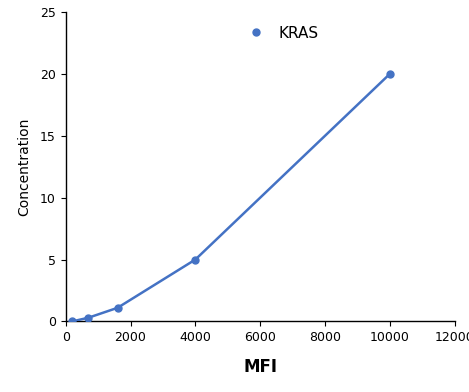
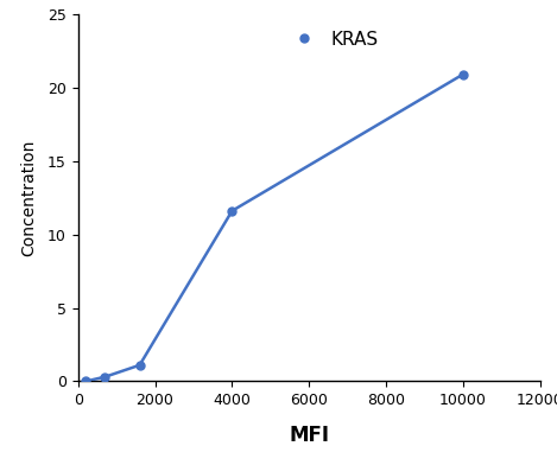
4000: 5.0 -> 11.6
10000: 20.0 -> 20.9
